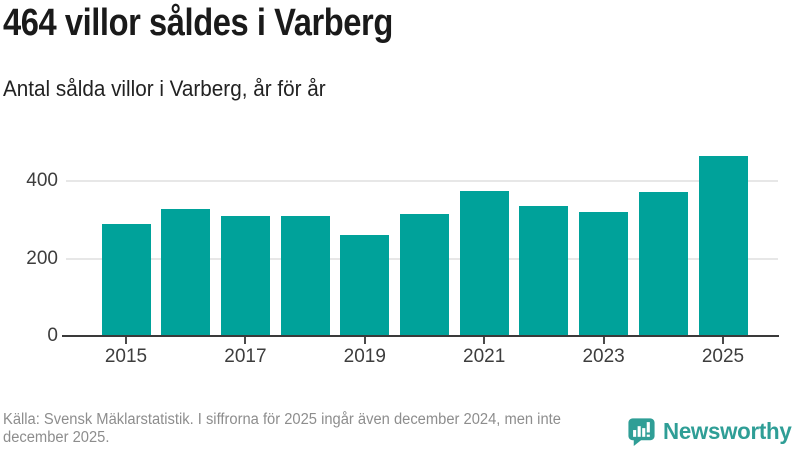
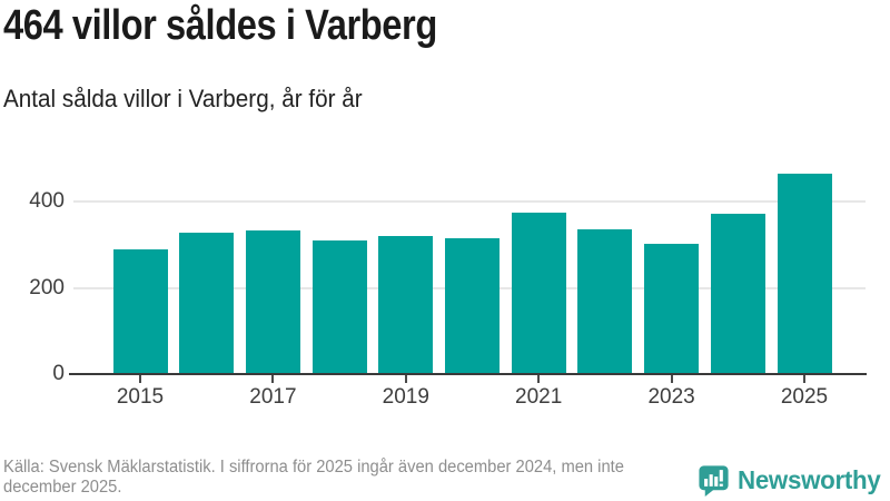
2017: 310 -> 330
2019: 260 -> 320
2023: 320 -> 300
